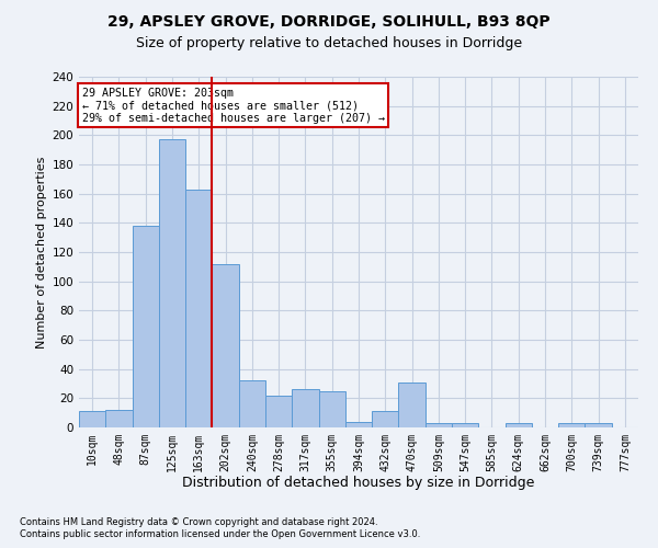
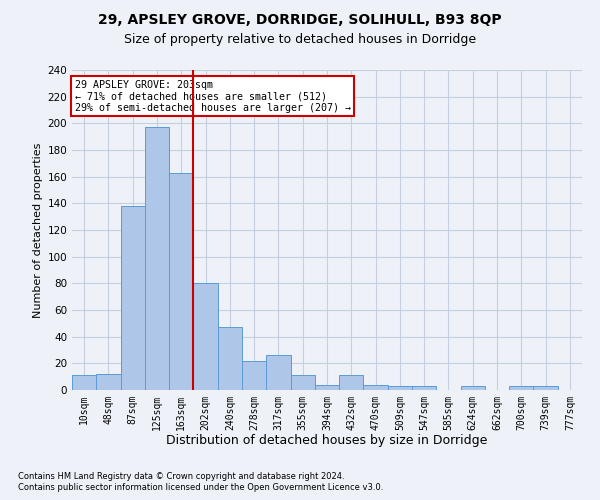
202sqm: 112 -> 80
240sqm: 32 -> 47
355sqm: 25 -> 11
470sqm: 31 -> 4
